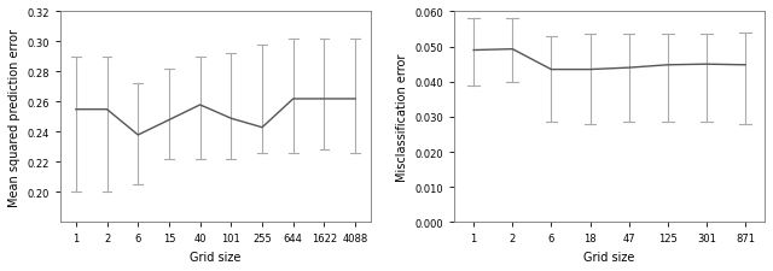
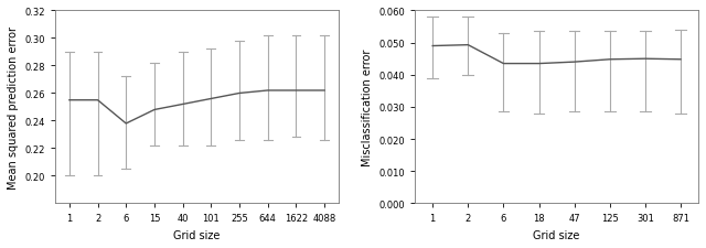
40: 0.258 -> 0.252
101: 0.249 -> 0.256
255: 0.243 -> 0.260
